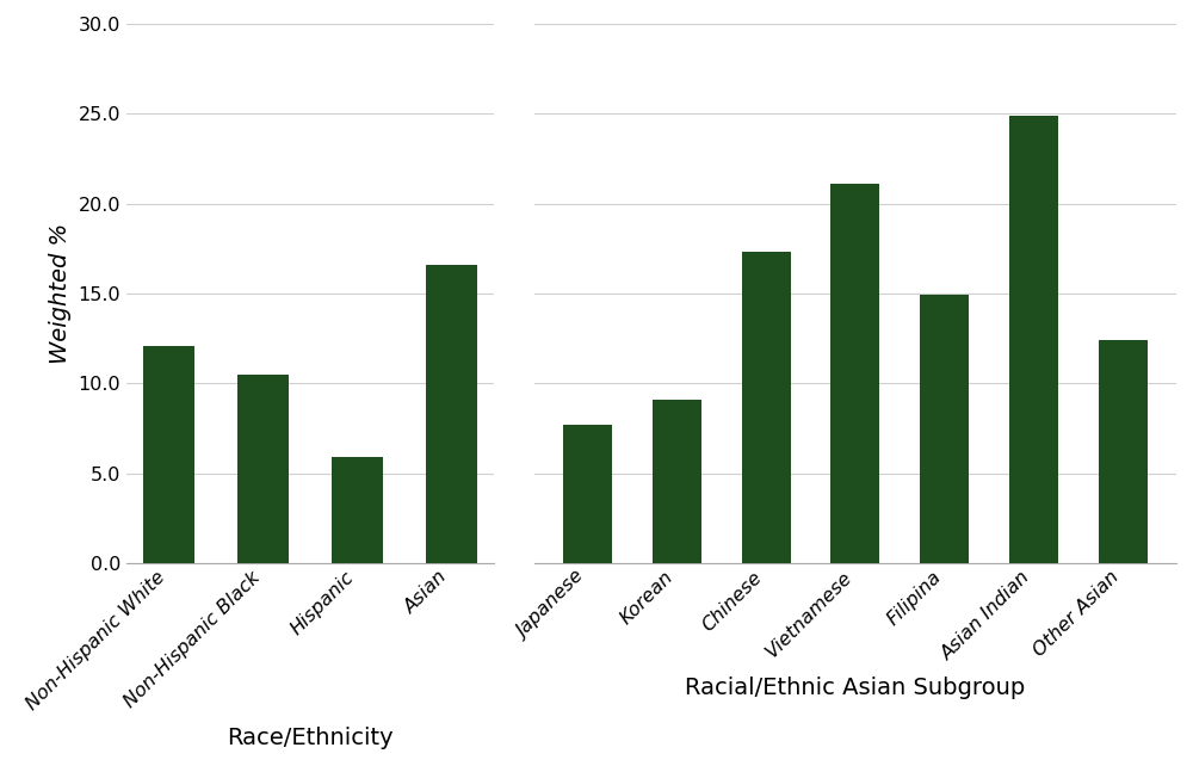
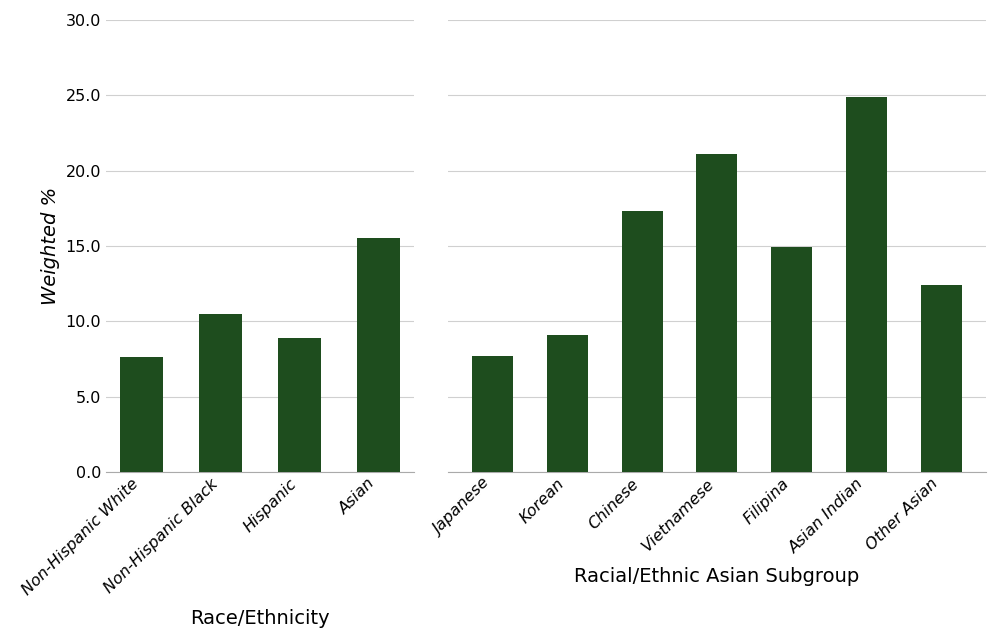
Non-Hispanic White: 12.1 -> 7.6
Hispanic: 5.9 -> 8.9
Asian: 16.6 -> 15.5
